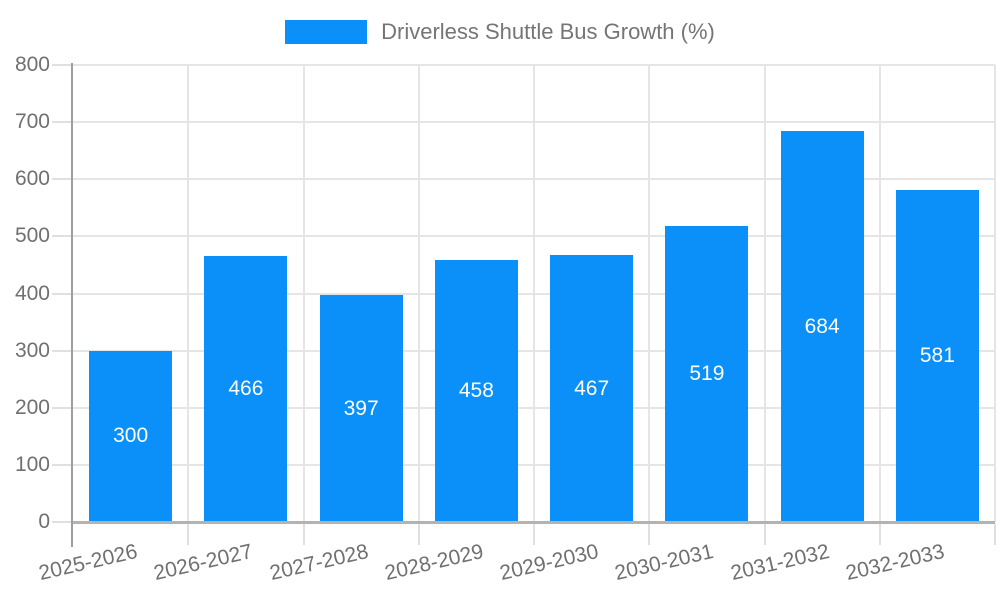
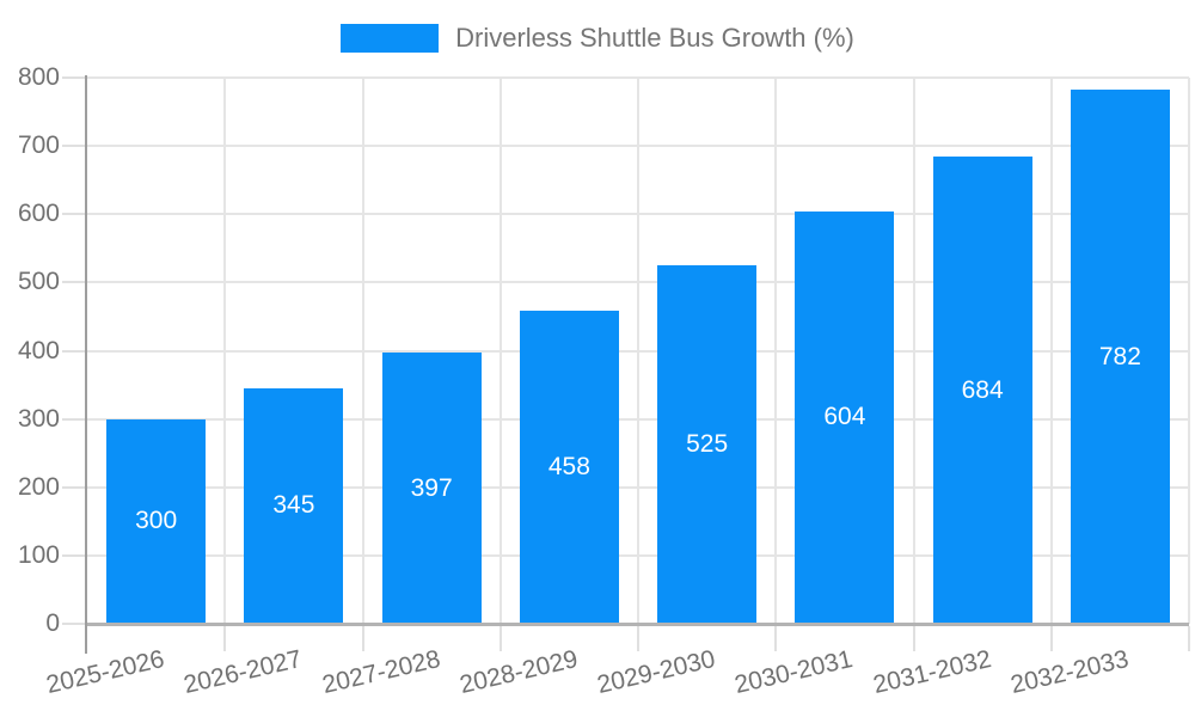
2026-2027: 466 -> 345
2029-2030: 467 -> 525
2030-2031: 519 -> 604
2032-2033: 581 -> 782
